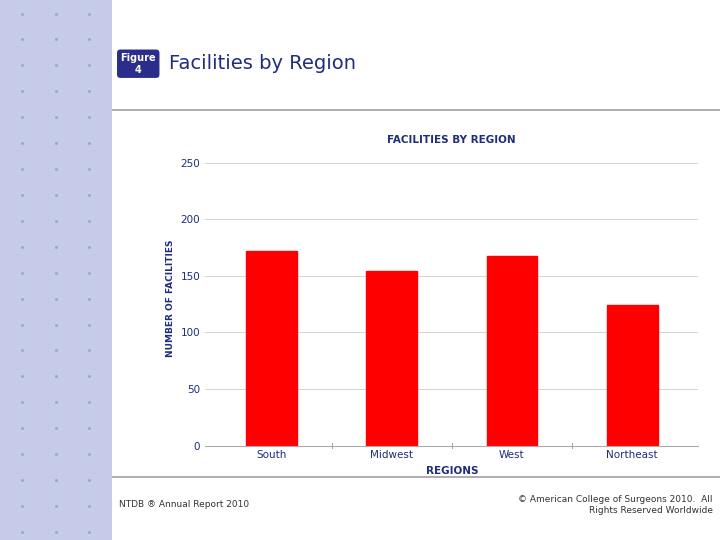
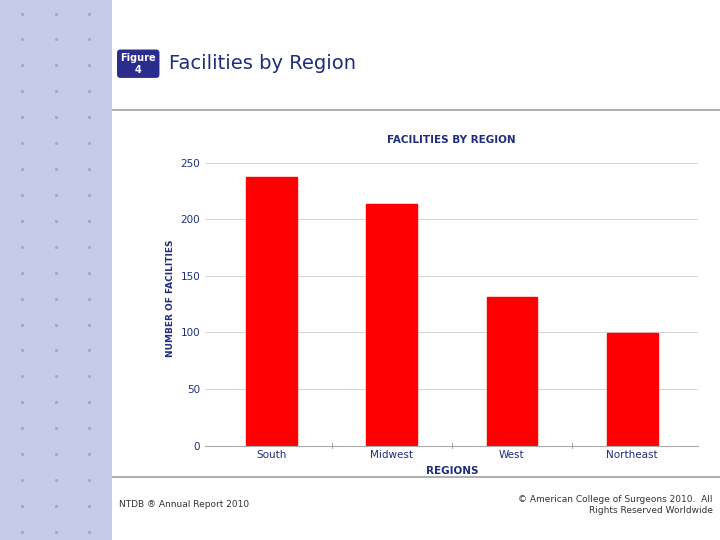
South: 172 -> 237
Midwest: 154 -> 213
West: 167 -> 131
Northeast: 124 -> 99
